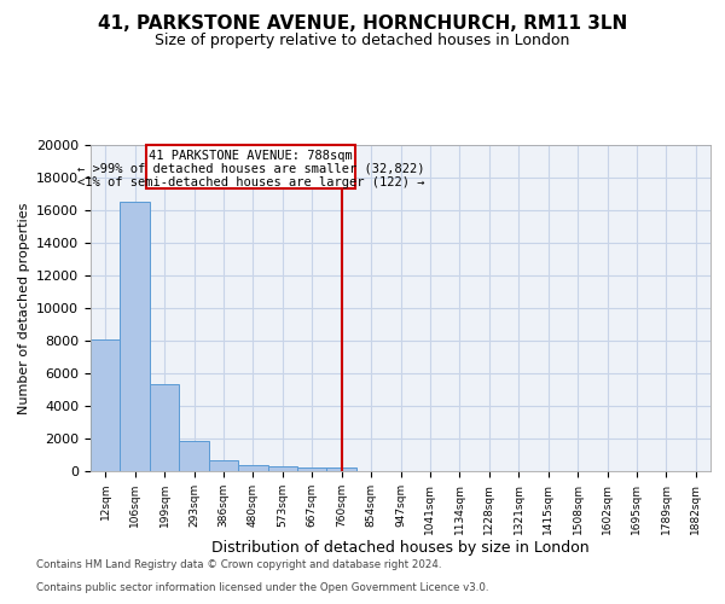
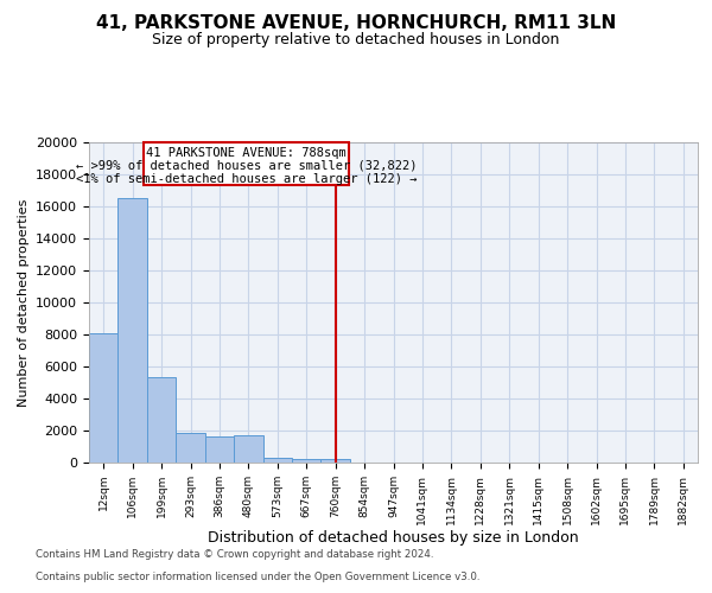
386sqm: 700 -> 1600
480sqm: 400 -> 1700
